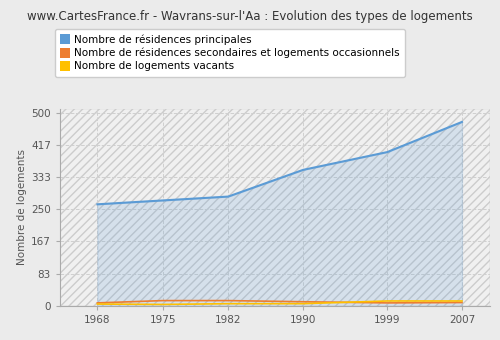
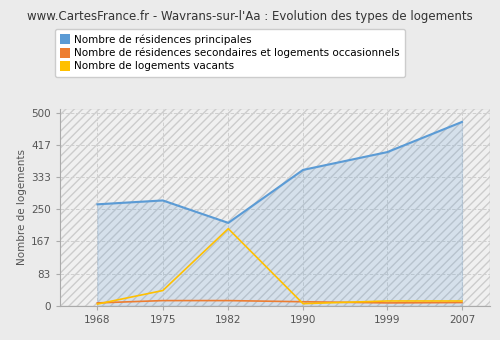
Nombre de logements vacants/1975: 4 -> 40
Nombre de résidences principales/1982: 283 -> 215
Nombre de logements vacants/1982: 6 -> 200
